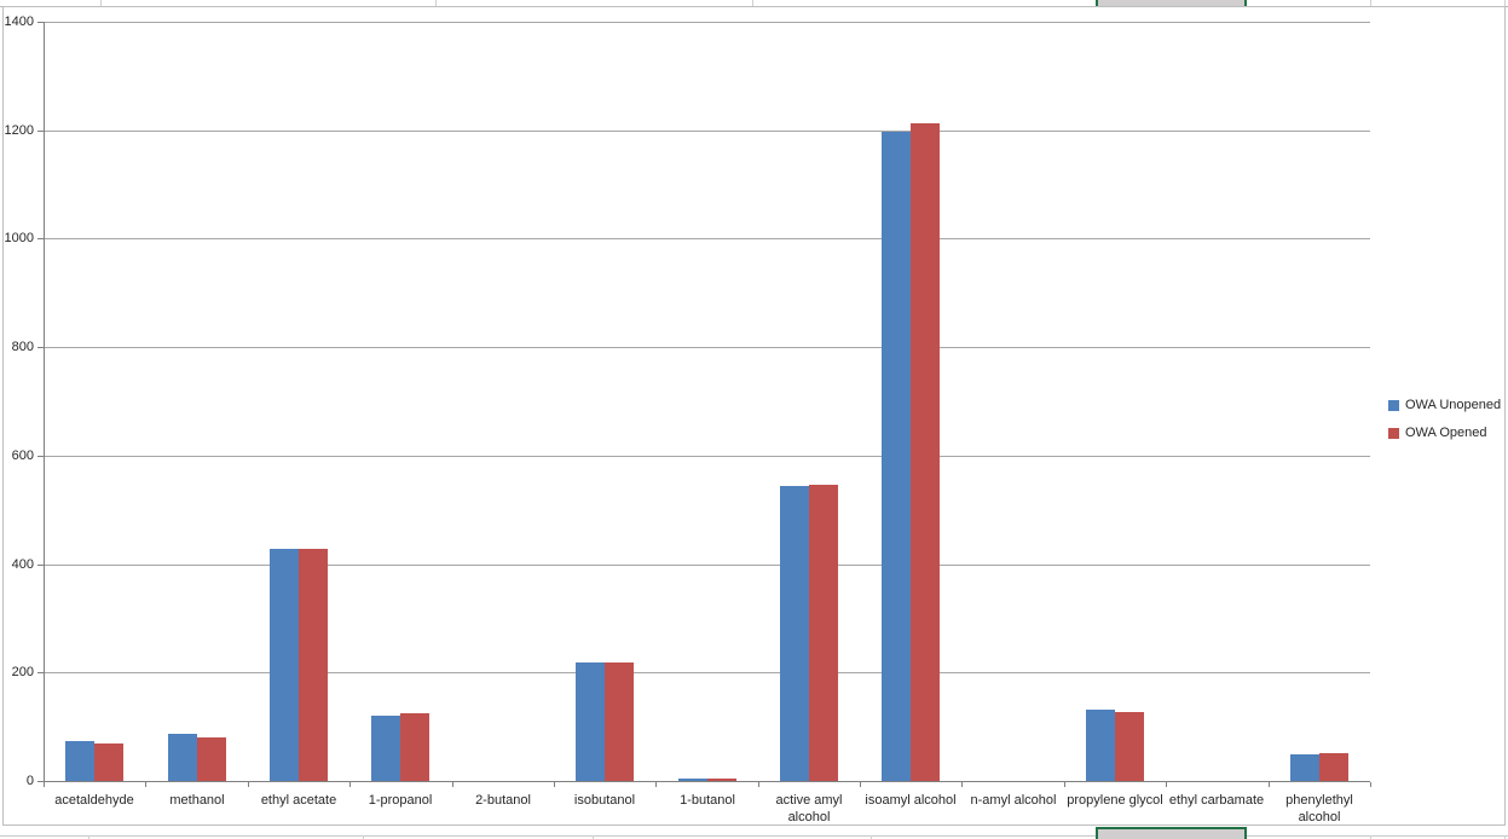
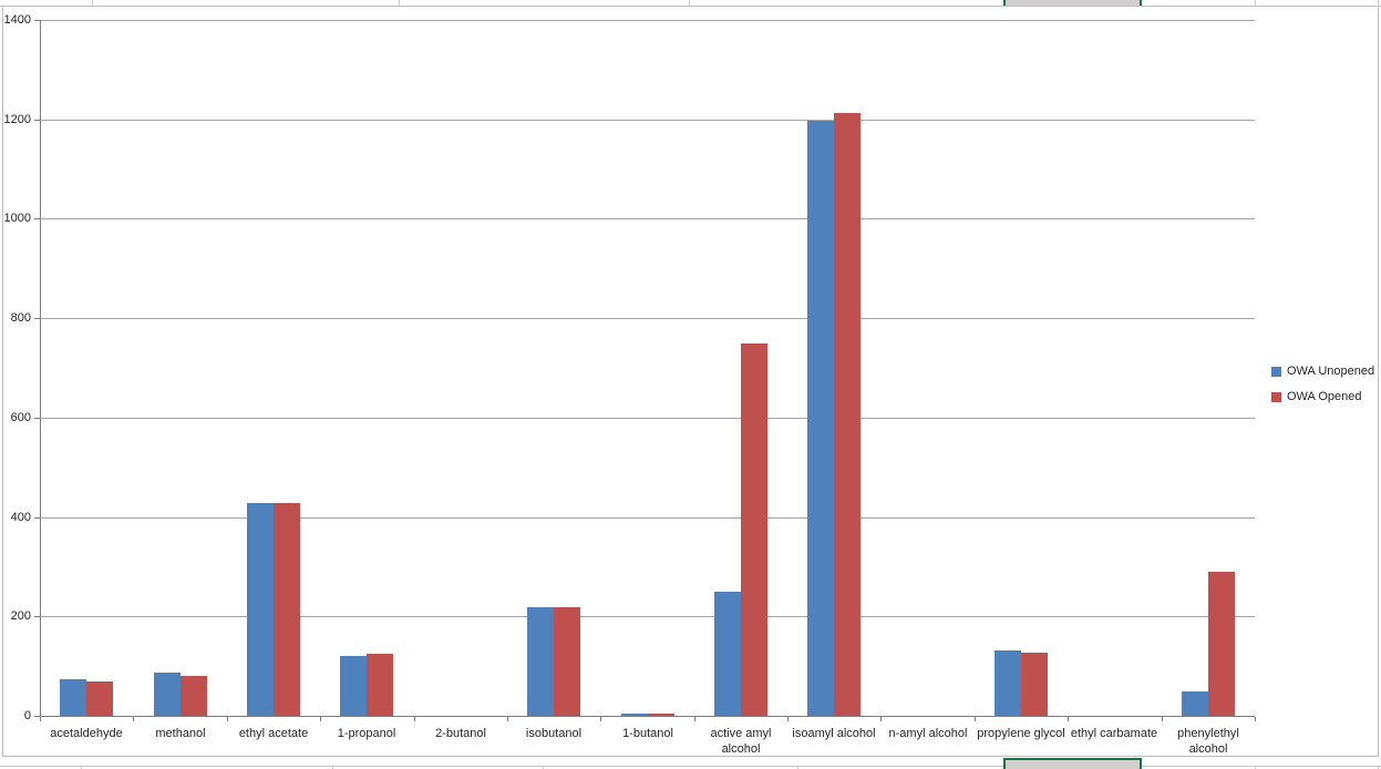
OWA Unopened/active amyl alcohol: 540 -> 250
OWA Opened/active amyl alcohol: 550 -> 750
OWA Opened/phenylethyl alcohol: 50 -> 290
